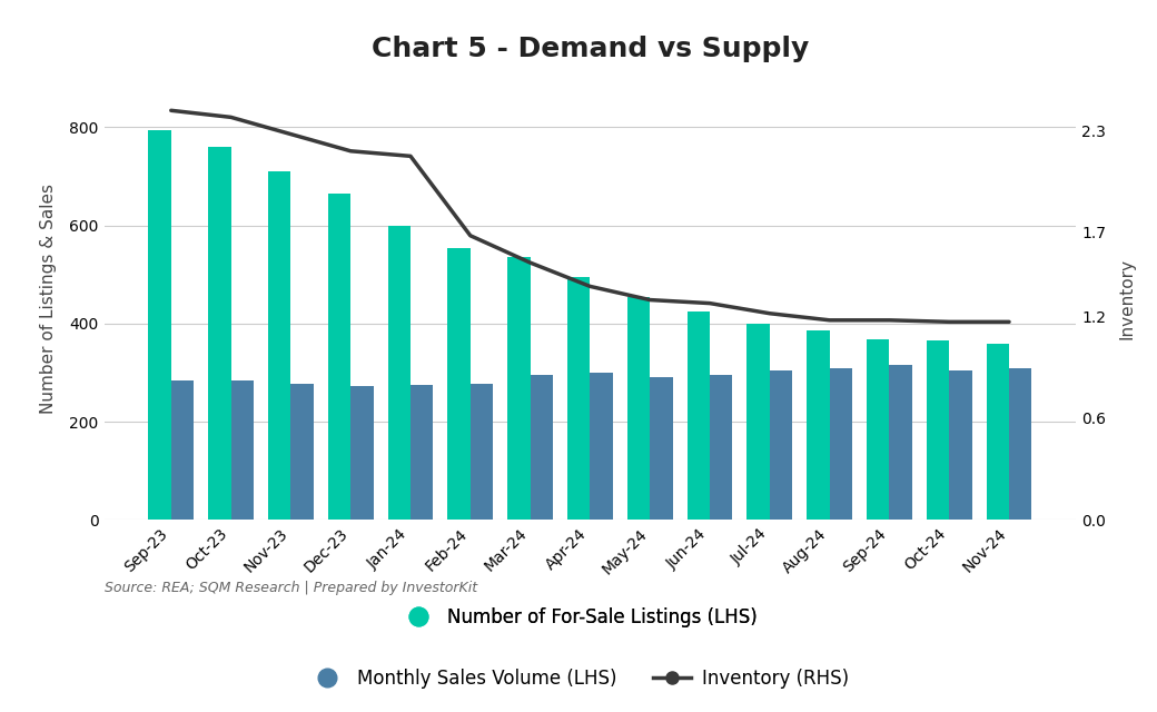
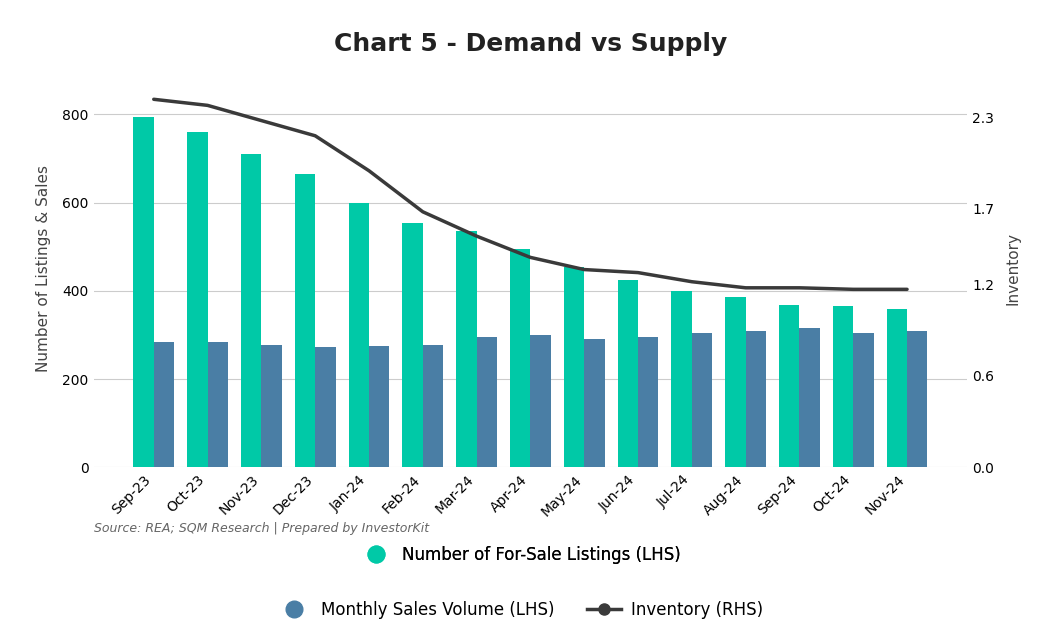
Inventory (RHS)/Jan-24: 2.15 -> 1.95
